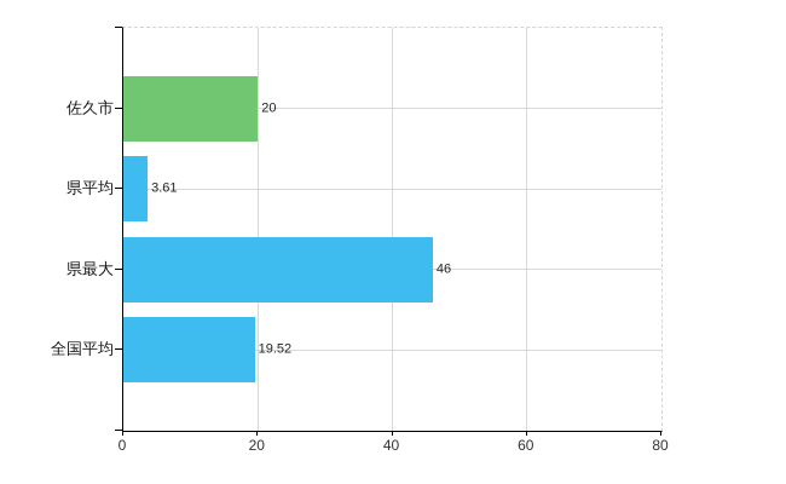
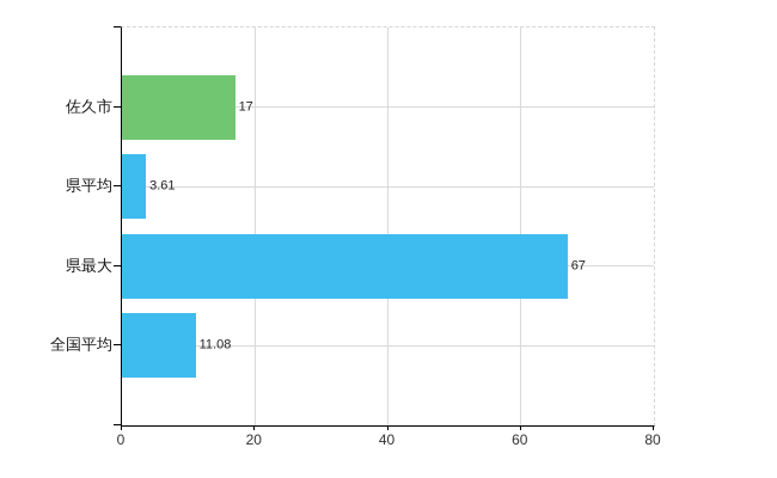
佐久市: 20 -> 17
県最大: 46 -> 67
全国平均: 19.52 -> 11.08
